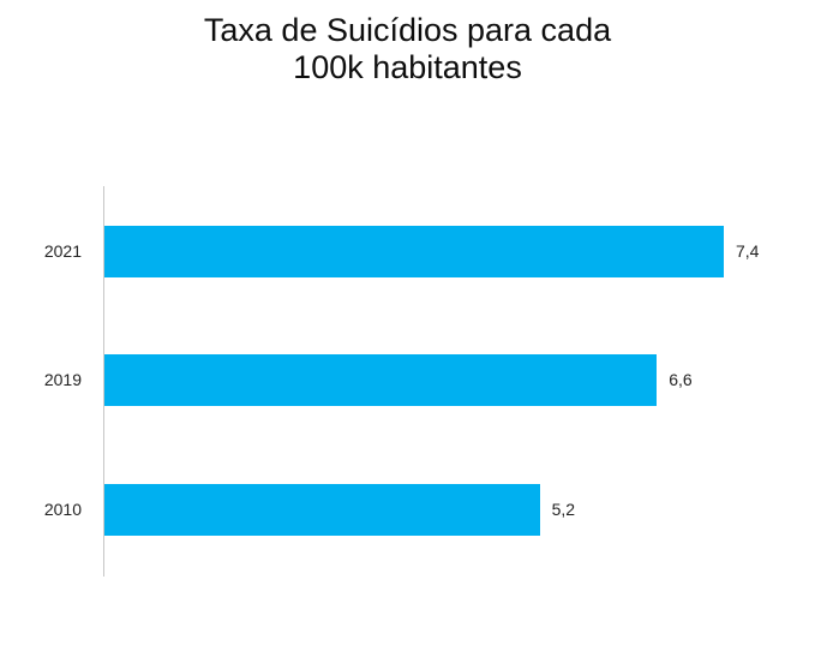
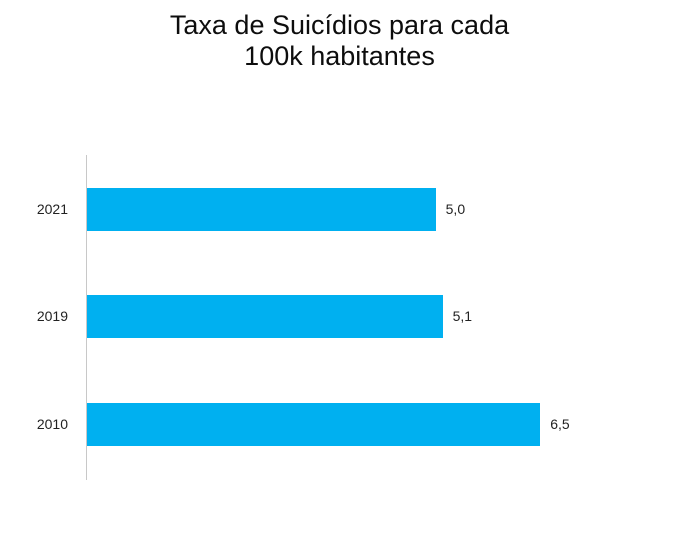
2021: 7,4 -> 5,0
2019: 6,6 -> 5,1
2010: 5,2 -> 6,5
